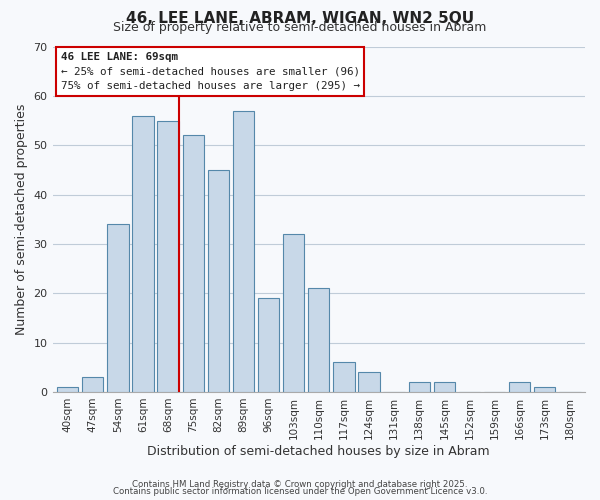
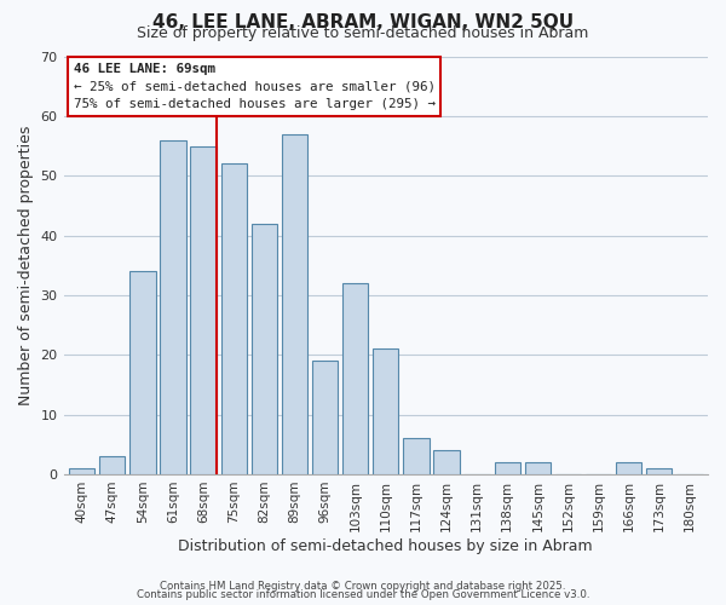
82sqm: 45 -> 42
